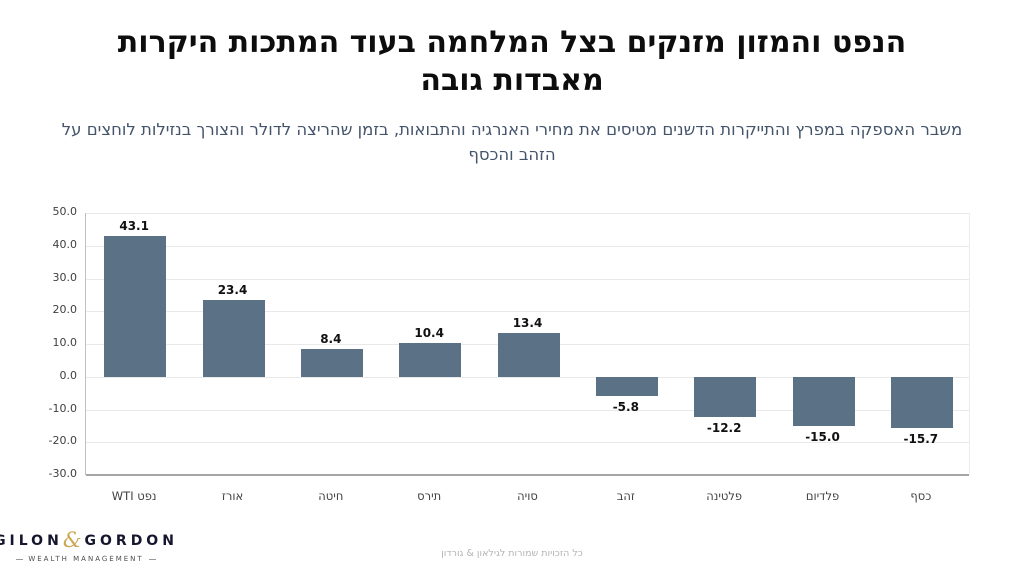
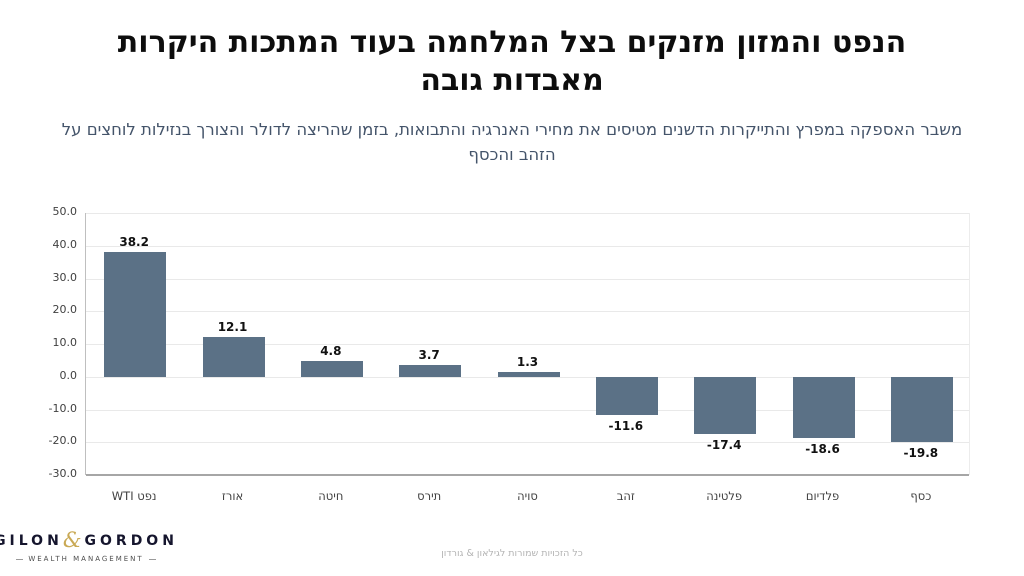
נפט WTI: 43.1 -> 38.2
אורז: 23.4 -> 12.1
חיטה: 8.4 -> 4.8
תירס: 10.4 -> 3.7
סויה: 13.4 -> 1.3
זהב: -5.8 -> -11.6
פלטינה: -12.2 -> -17.4
פלדיום: -15.0 -> -18.6
כסף: -15.7 -> -19.8
